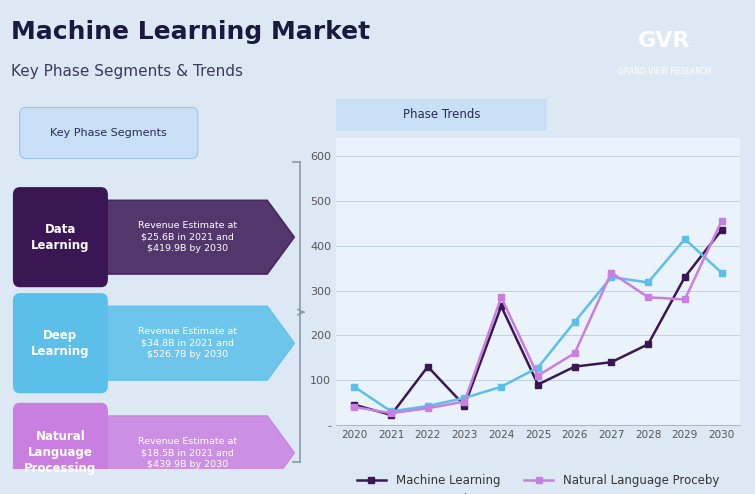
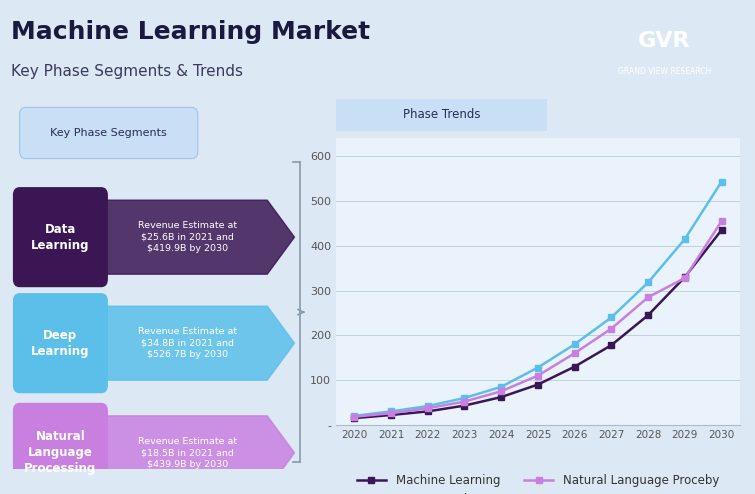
Machine Learning/2020: 45 -> 15
Deep Learning/2020: 85 -> 20
Natural Language Proceby/2020: 40 -> 18
Machine Learning/2022: 130 -> 30
Machine Learning/2024: 265 -> 62
Natural Language Proceby/2024: 285 -> 75
Deep Learning/2026: 230 -> 180
Machine Learning/2027: 140 -> 178
Deep Learning/2027: 330 -> 240
Natural Language Proceby/2027: 340 -> 215
Machine Learning/2028: 180 -> 245
Natural Language Proceby/2029: 280 -> 328
Deep Learning/2030: 340 -> 543
